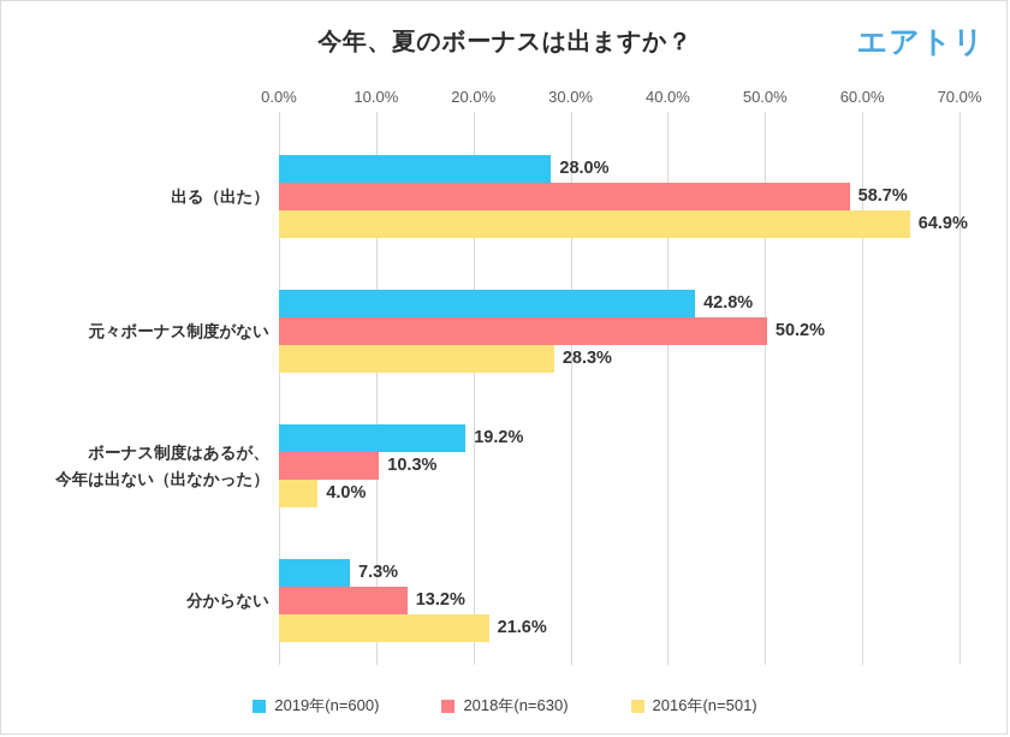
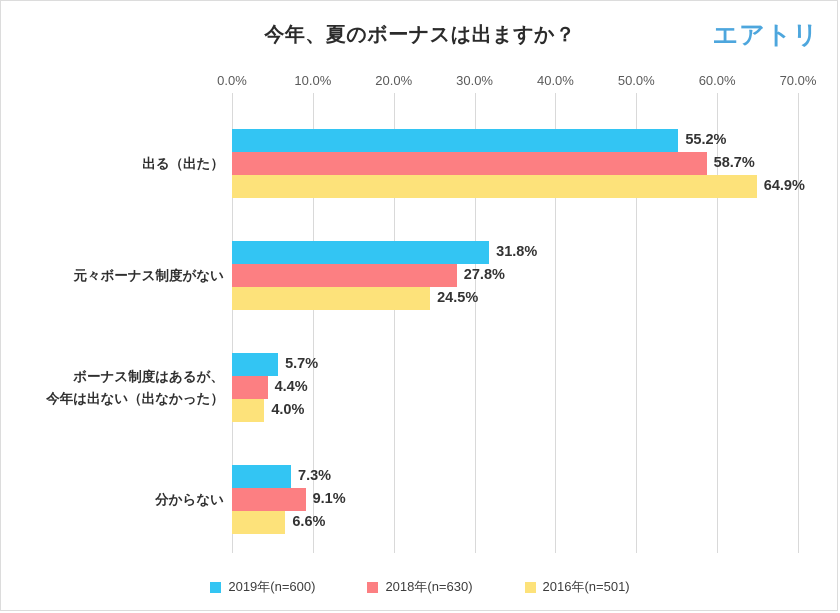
2019年(n=600)/出る（出た）: 28.0% -> 55.2%
2019年(n=600)/元々ボーナス制度がない: 42.8% -> 31.8%
2018年(n=630)/元々ボーナス制度がない: 50.2% -> 27.8%
2016年(n=501)/元々ボーナス制度がない: 28.3% -> 24.5%
2019年(n=600)/ボーナス制度はあるが、 今年は出ない（出なかった）: 19.2% -> 5.7%
2018年(n=630)/ボーナス制度はあるが、 今年は出ない（出なかった）: 10.3% -> 4.4%
2018年(n=630)/分からない: 13.2% -> 9.1%
2016年(n=501)/分からない: 21.6% -> 6.6%
